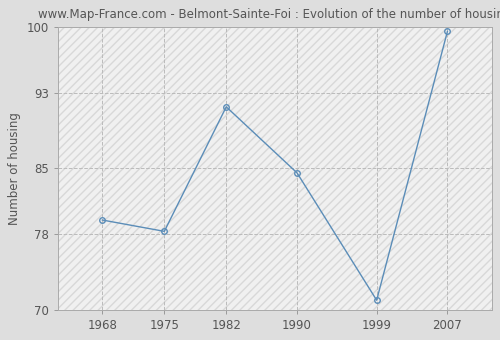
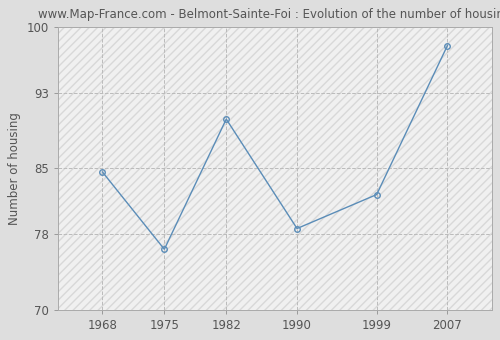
1968: 79.5 -> 84.6
1975: 78.3 -> 76.4
1982: 91.5 -> 90.2
1990: 84.5 -> 78.6
1999: 71.0 -> 82.2
2007: 99.5 -> 98.0
